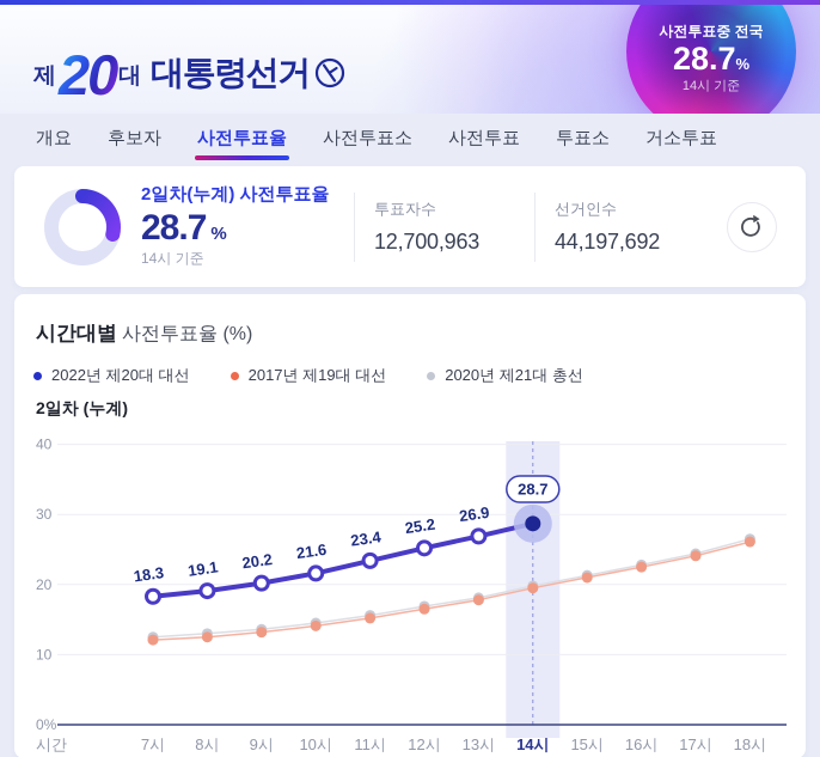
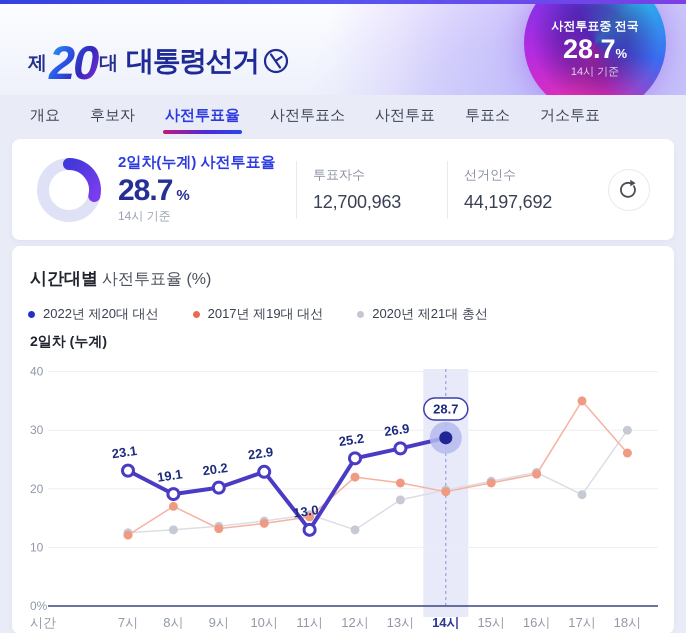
2022년 제20대 대선/7시: 18.3 -> 23.1
2017년 제19대 대선/8시: 12 -> 17
2022년 제20대 대선/10시: 21.6 -> 22.9
2022년 제20대 대선/11시: 23.4 -> 13.0
2017년 제19대 대선/12시: 16 -> 22
2020년 제21대 총선/12시: 17 -> 13
2017년 제19대 대선/13시: 18 -> 21
2017년 제19대 대선/17시: 24 -> 35
2020년 제21대 총선/17시: 24 -> 19
2020년 제21대 총선/18시: 26 -> 30
